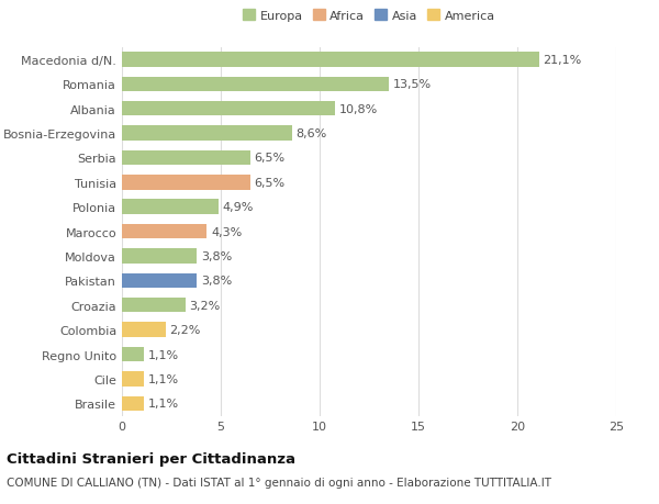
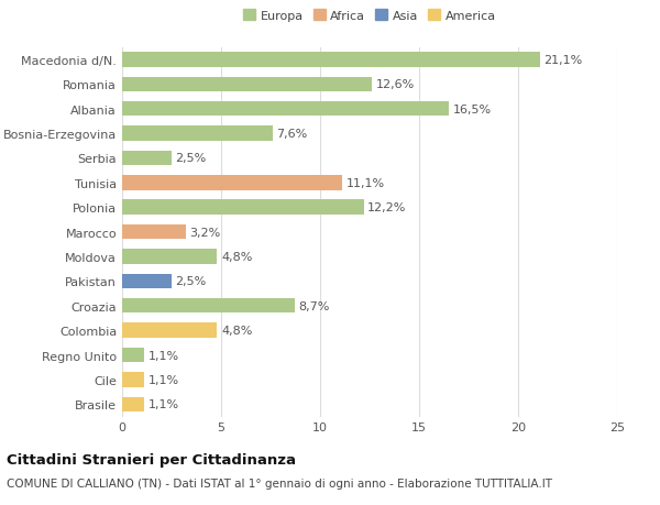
Romania: 13,5% -> 12,6%
Albania: 10,8% -> 16,5%
Bosnia-Erzegovina: 8,6% -> 7,6%
Serbia: 6,5% -> 2,5%
Tunisia: 6,5% -> 11,1%
Polonia: 4,9% -> 12,2%
Marocco: 4,3% -> 3,2%
Moldova: 3,8% -> 4,8%
Pakistan: 3,8% -> 2,5%
Croazia: 3,2% -> 8,7%
Colombia: 2,2% -> 4,8%
